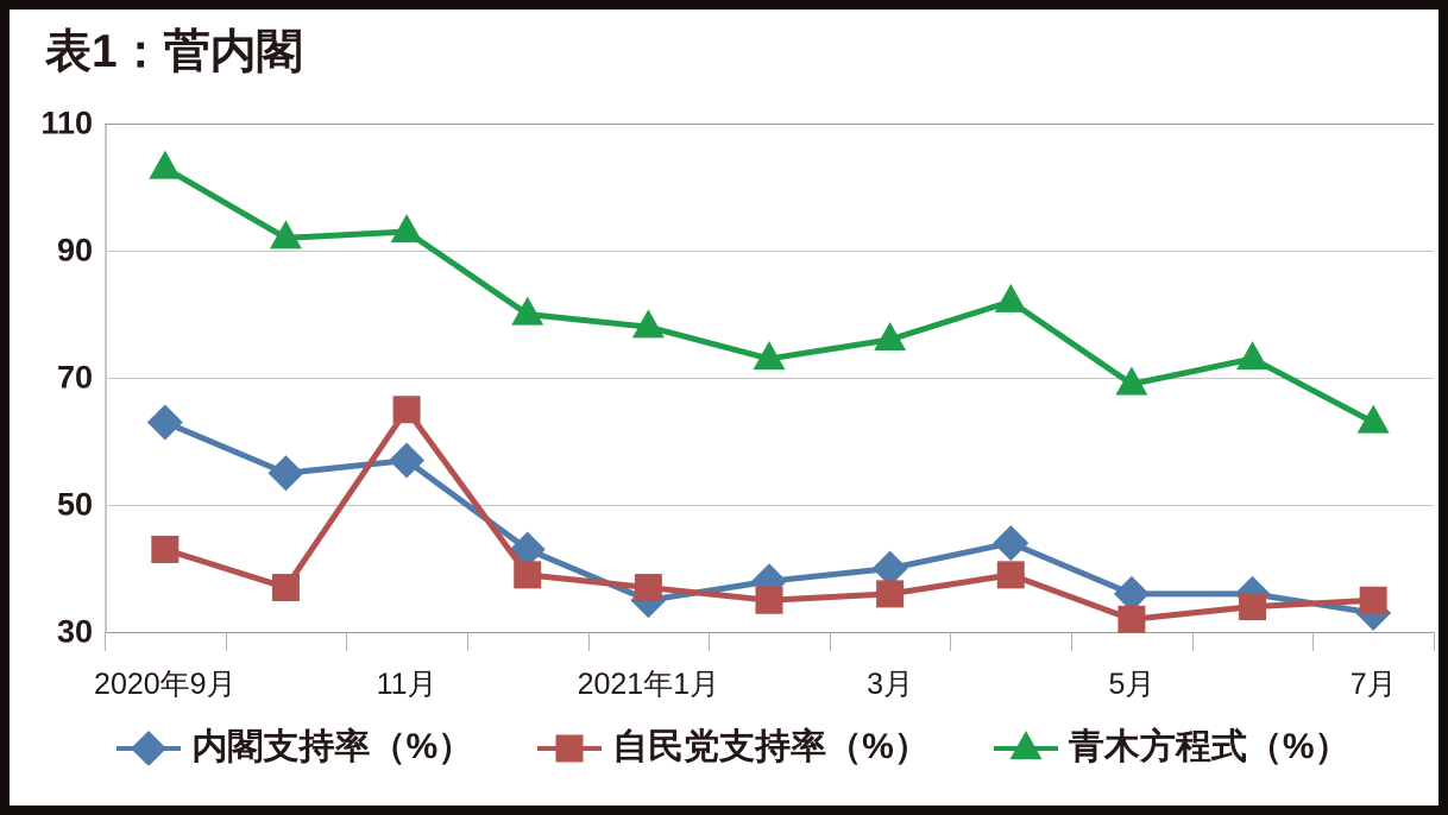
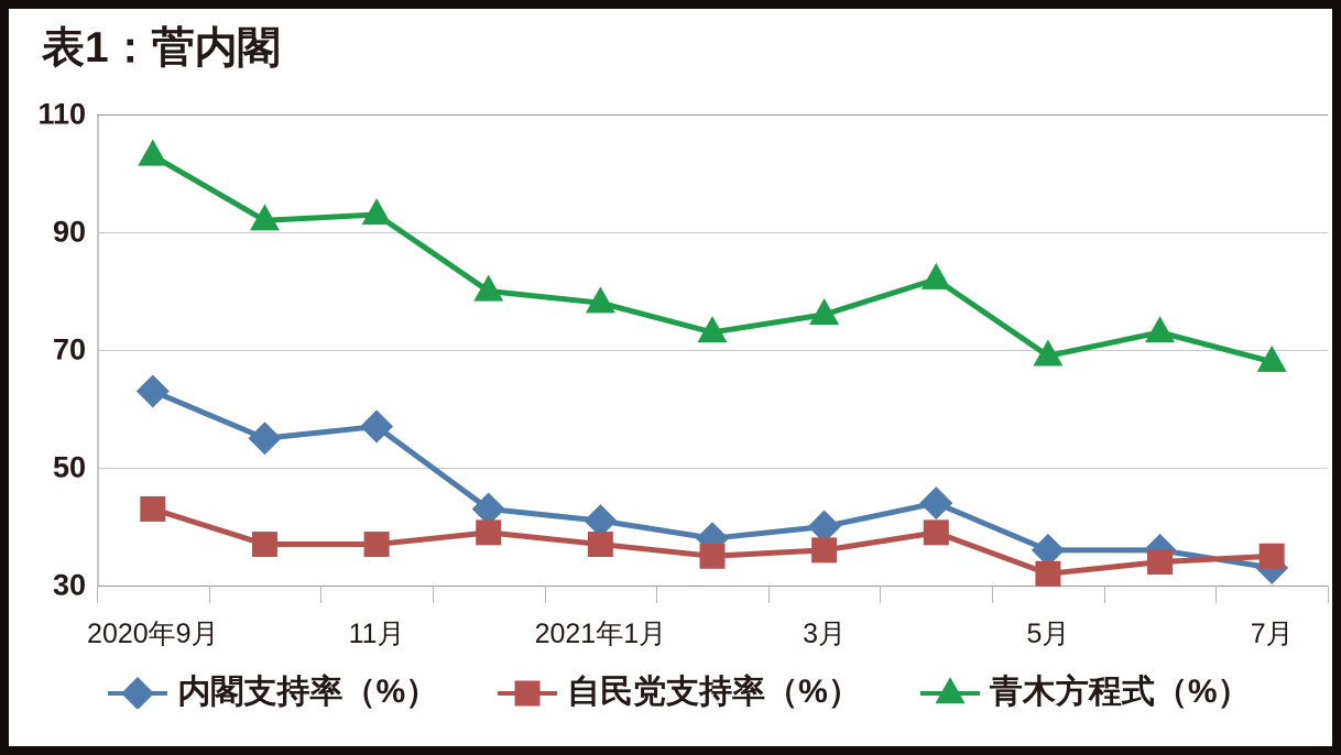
自民党支持率（%）/11月: 65 -> 37
内閣支持率（%）/2021年1月: 35 -> 41
青木方程式（%）/7月: 63 -> 68
